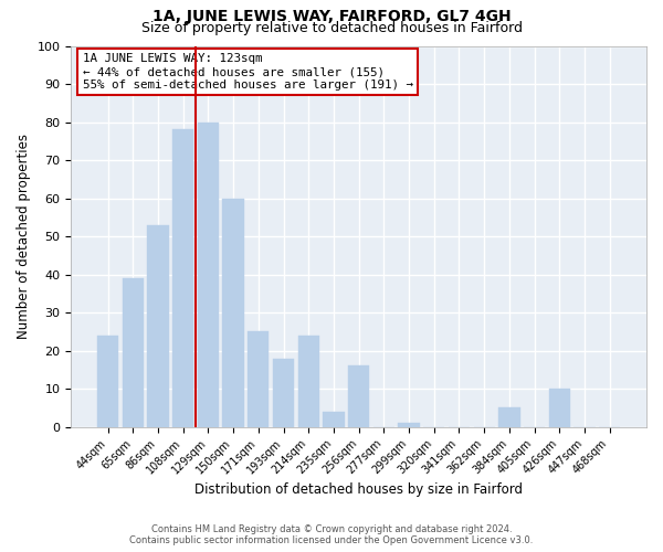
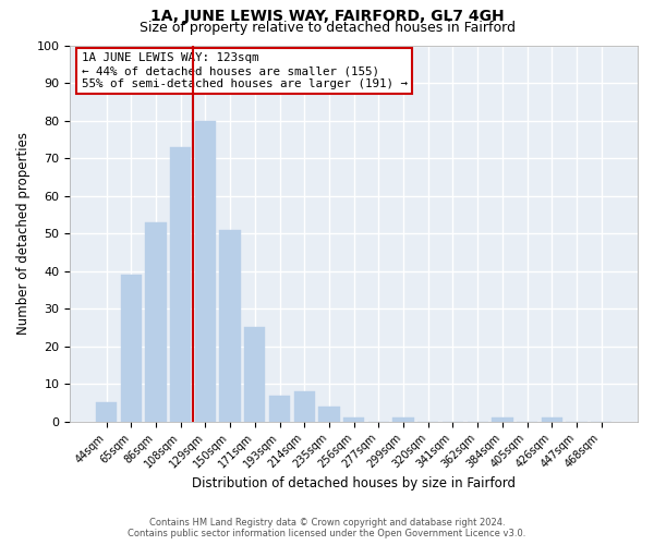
44sqm: 24 -> 5
108sqm: 78 -> 73
150sqm: 60 -> 51
193sqm: 18 -> 7
214sqm: 24 -> 8
256sqm: 16 -> 1
384sqm: 5 -> 1
426sqm: 10 -> 1
